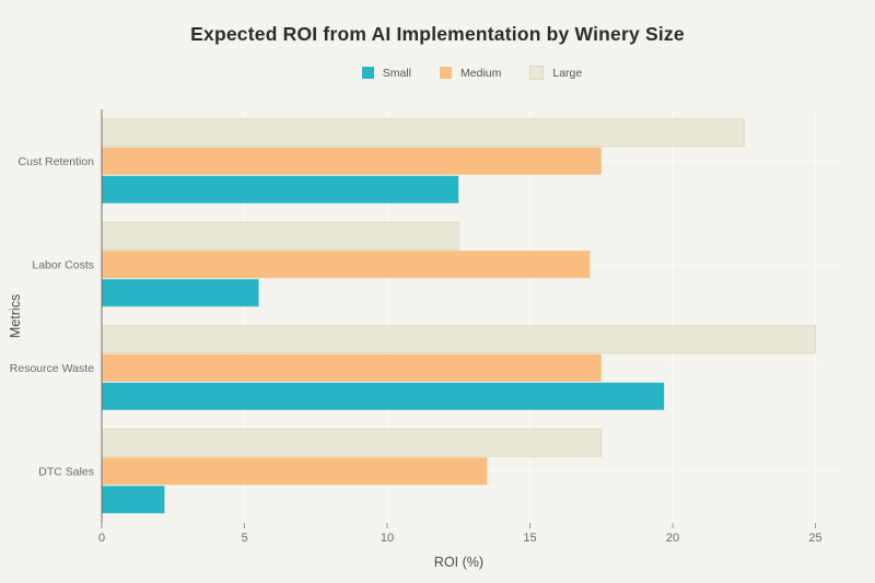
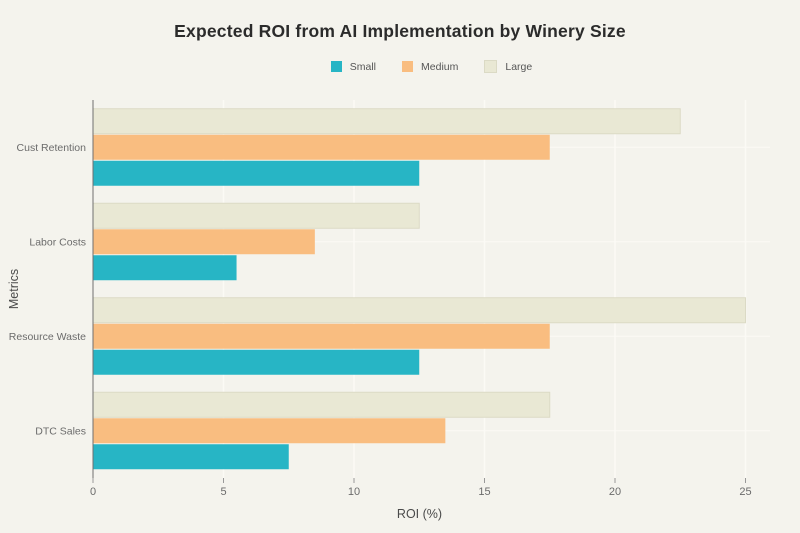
Medium/Labor Costs: 17.1 -> 8.5
Small/Resource Waste: 19.7 -> 12.5
Small/DTC Sales: 2.2 -> 7.5
